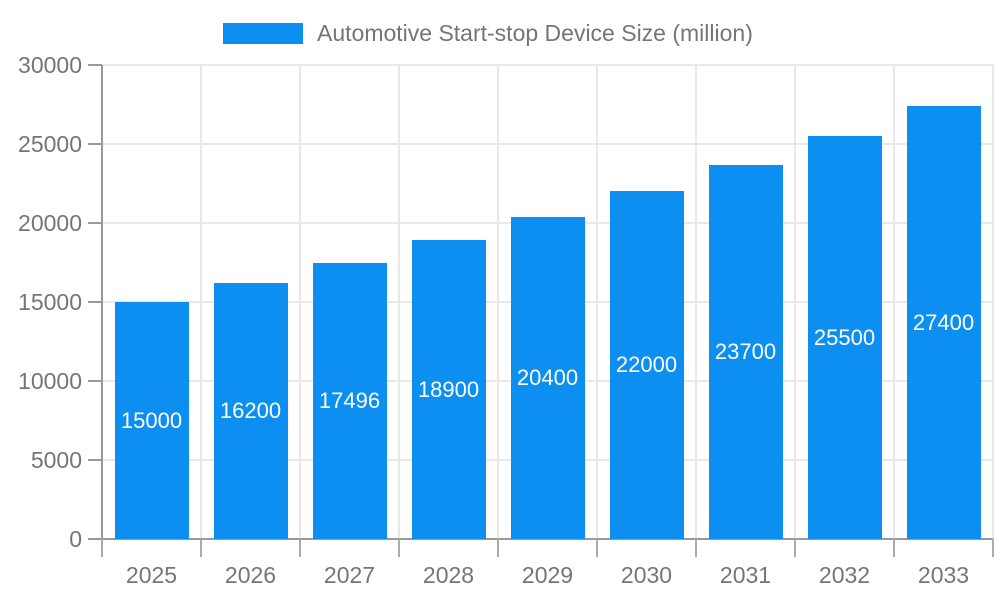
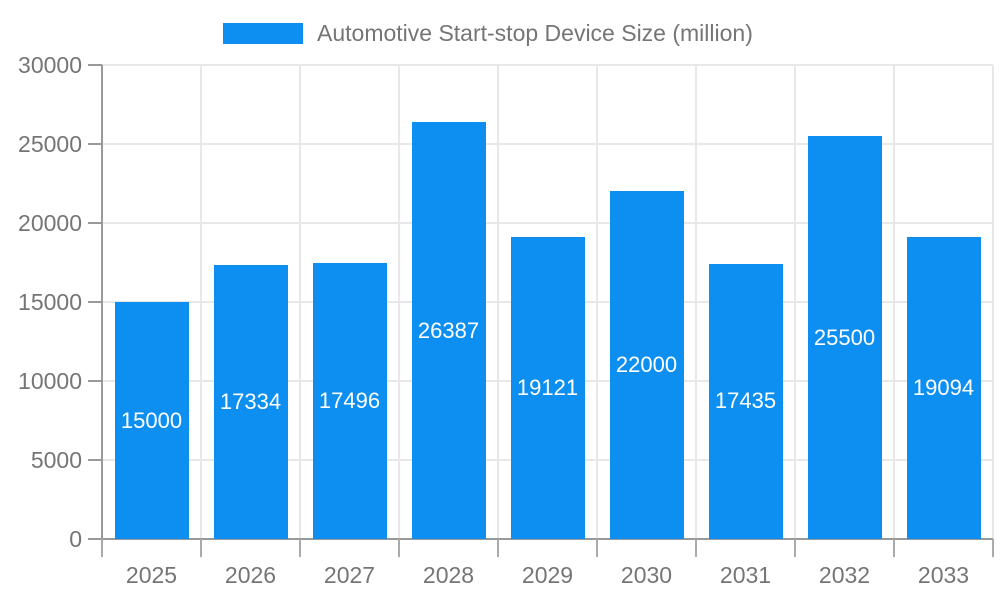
2026: 16200 -> 17334
2028: 18900 -> 26387
2029: 20400 -> 19121
2031: 23700 -> 17435
2033: 27400 -> 19094
